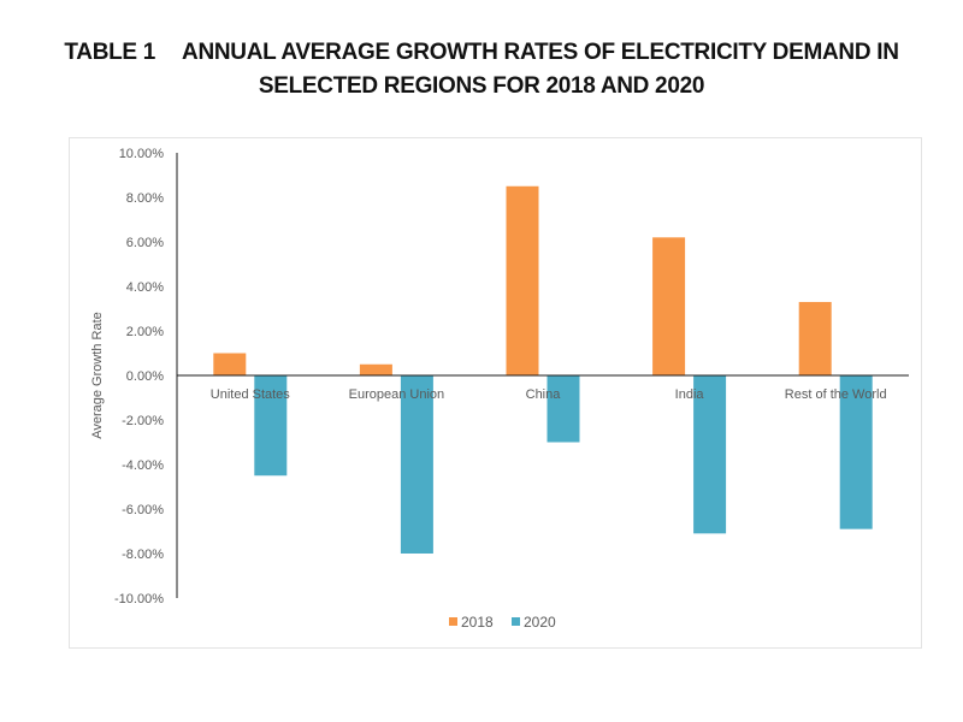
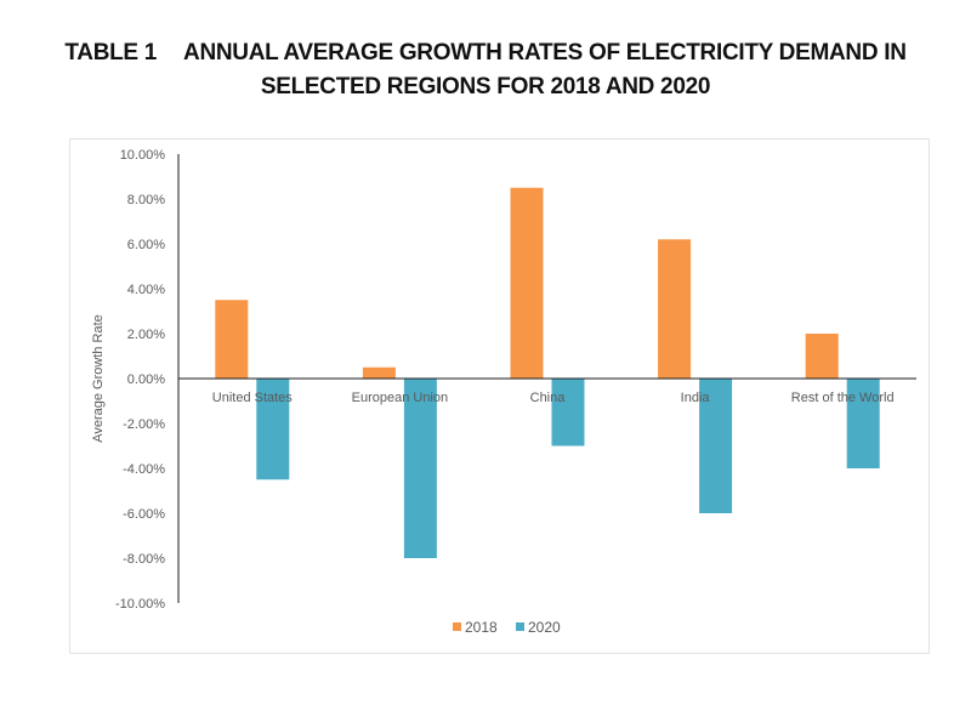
2018/United States: 1.0% -> 3.5%
2020/India: -7.1% -> -6.0%
2018/Rest of the World: 3.3% -> 2.0%
2020/Rest of the World: -6.9% -> -4.0%
